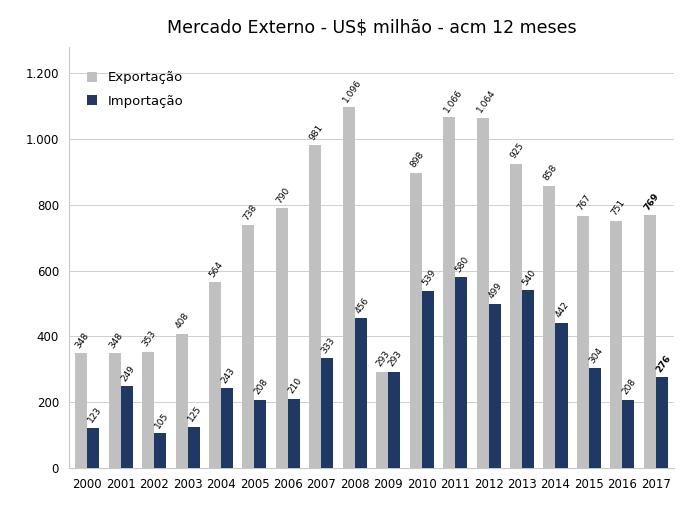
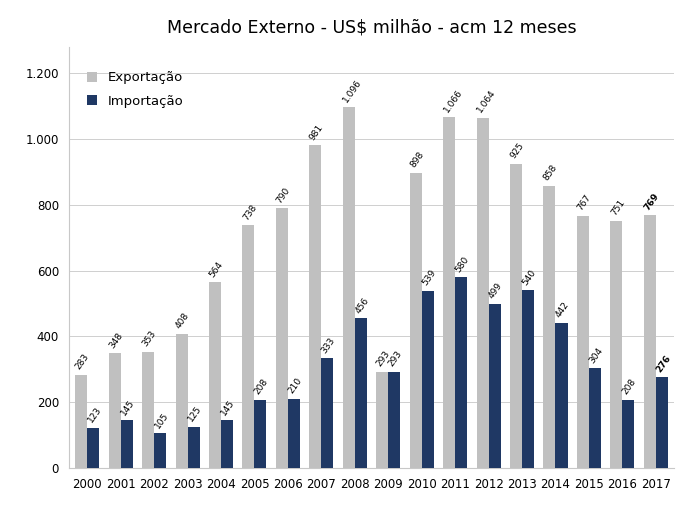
Exportação/2000: 348 -> 283
Importação/2001: 249 -> 145
Importação/2004: 243 -> 145
